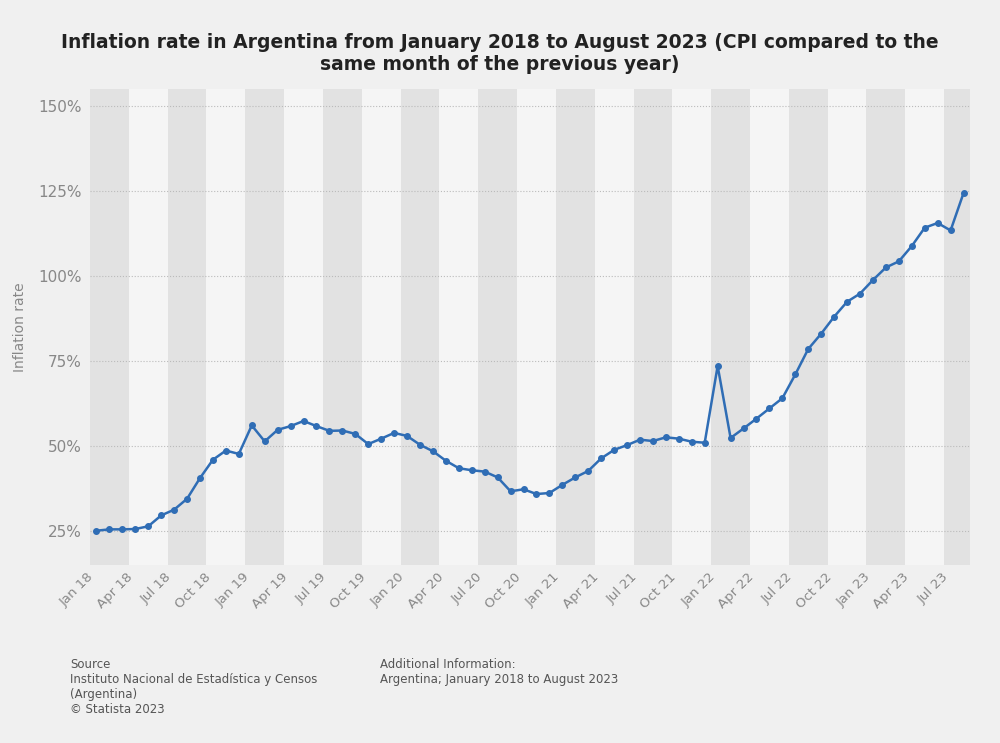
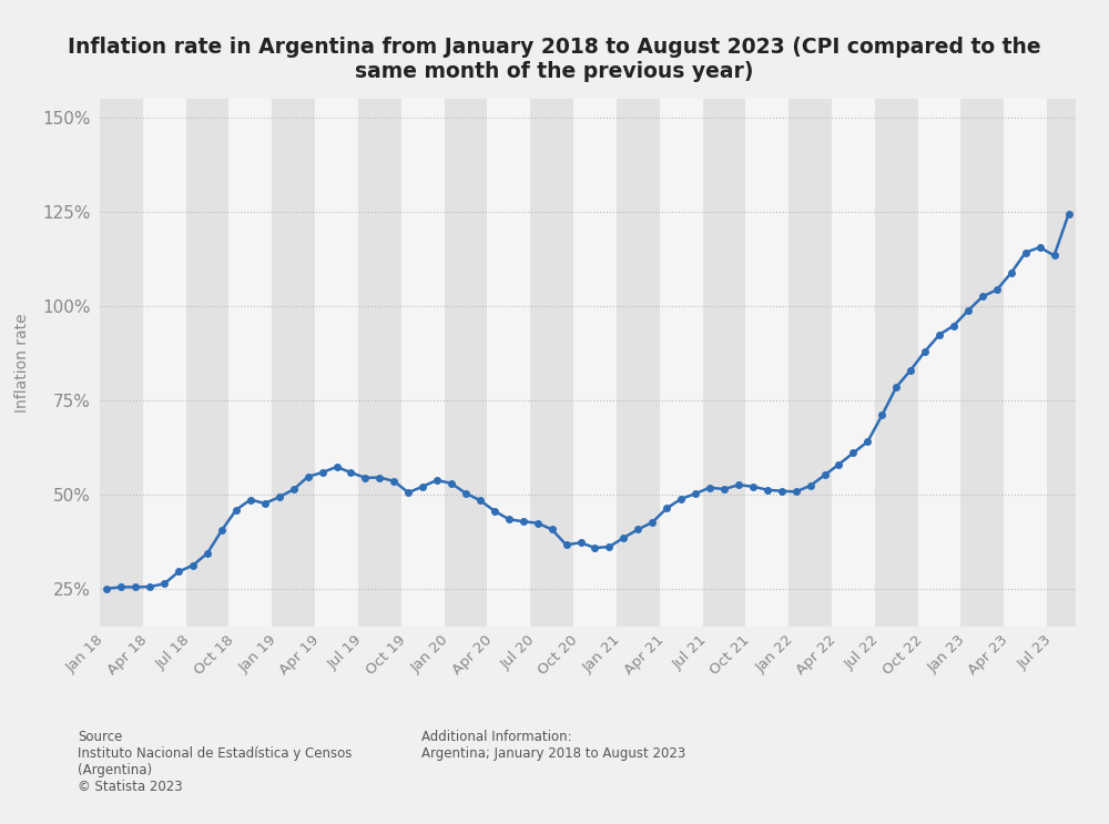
Jan 19: 56.0% -> 49.3%
Jan 22: 73.5% -> 50.7%
